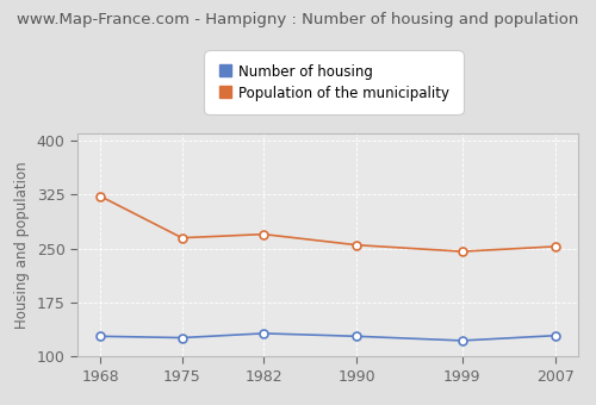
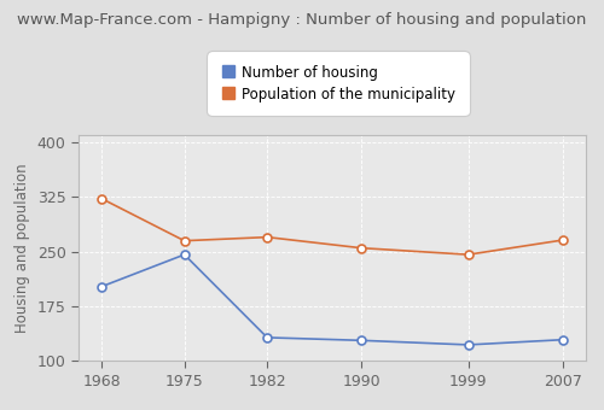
Number of housing/1968: 128 -> 202
Number of housing/1975: 126 -> 246
Population of the municipality/2007: 253 -> 266
